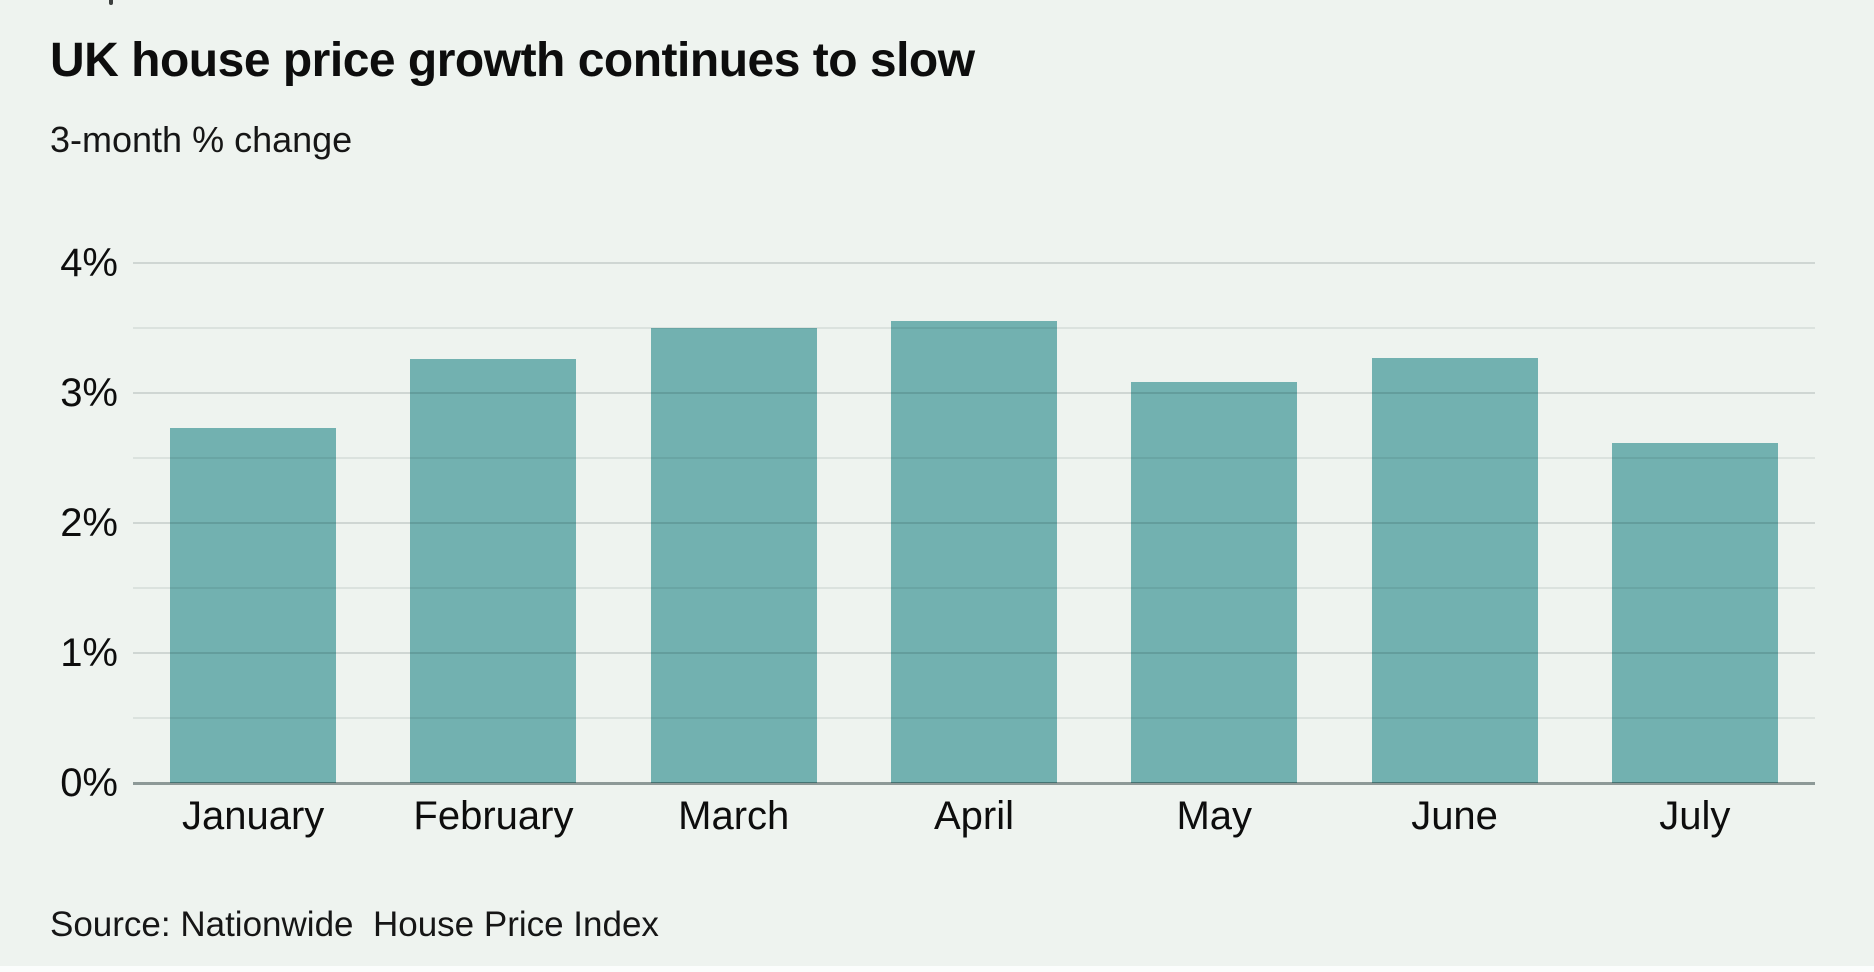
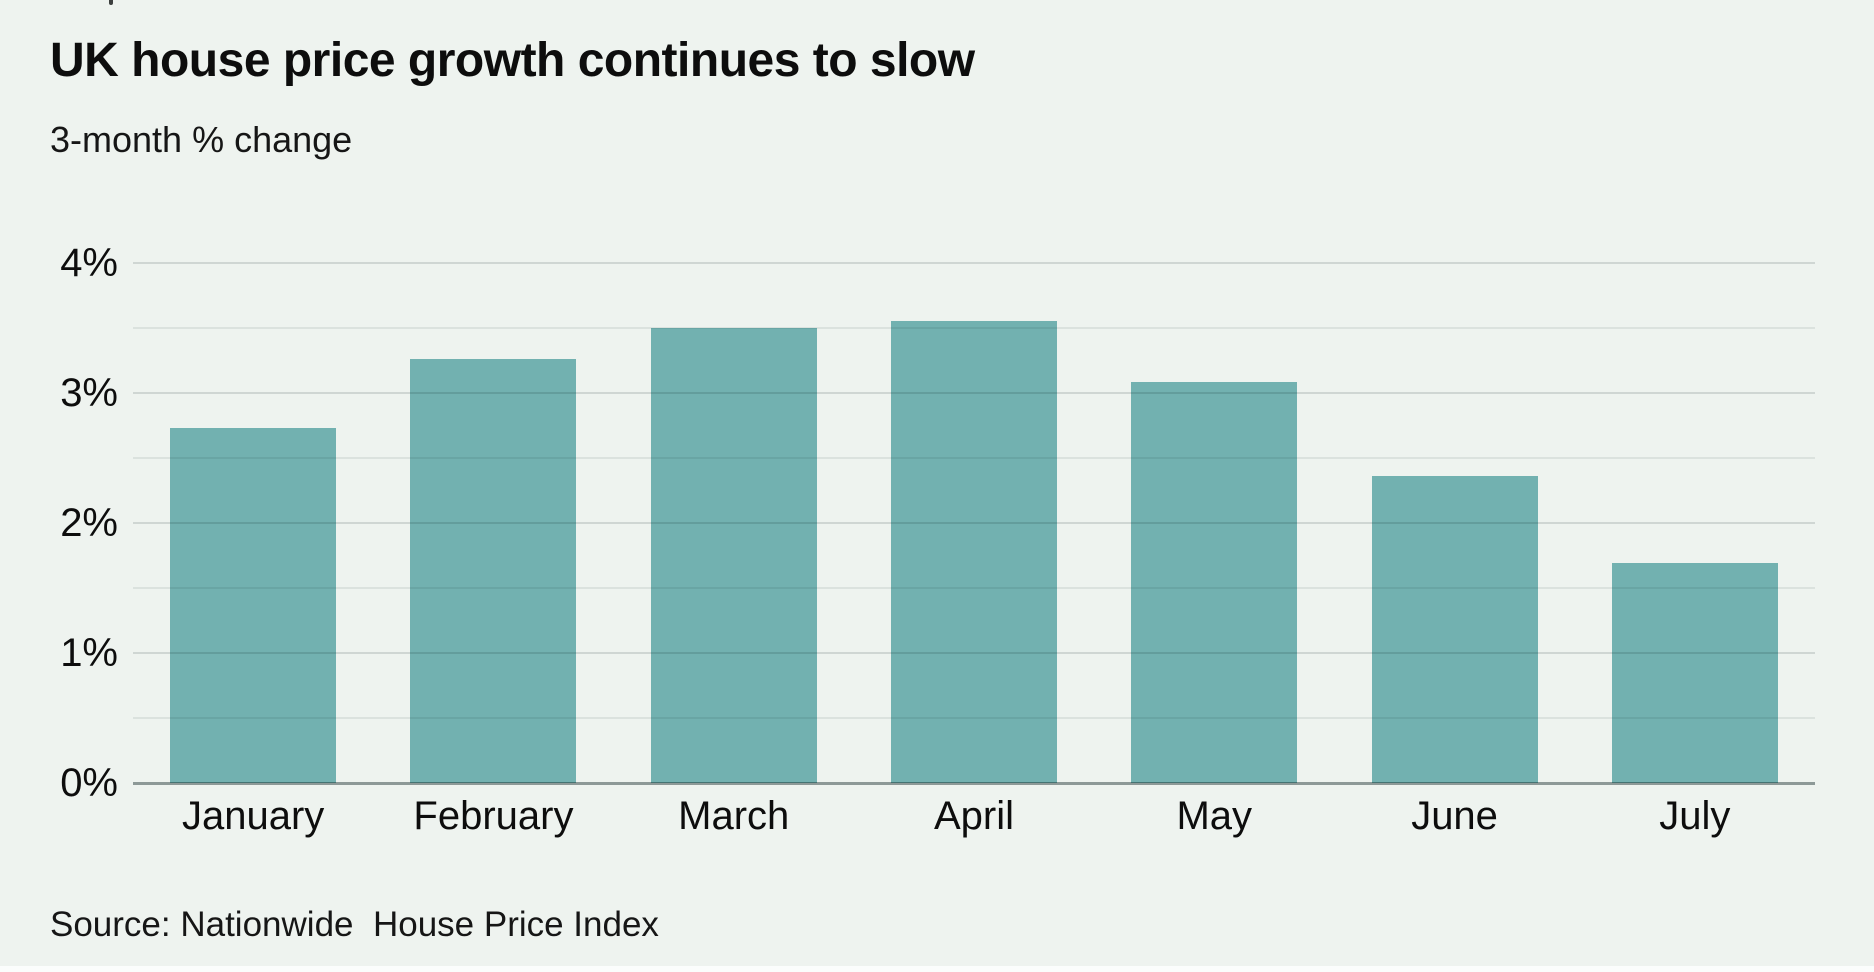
June: 3.27% -> 2.36%
July: 2.61% -> 1.69%
